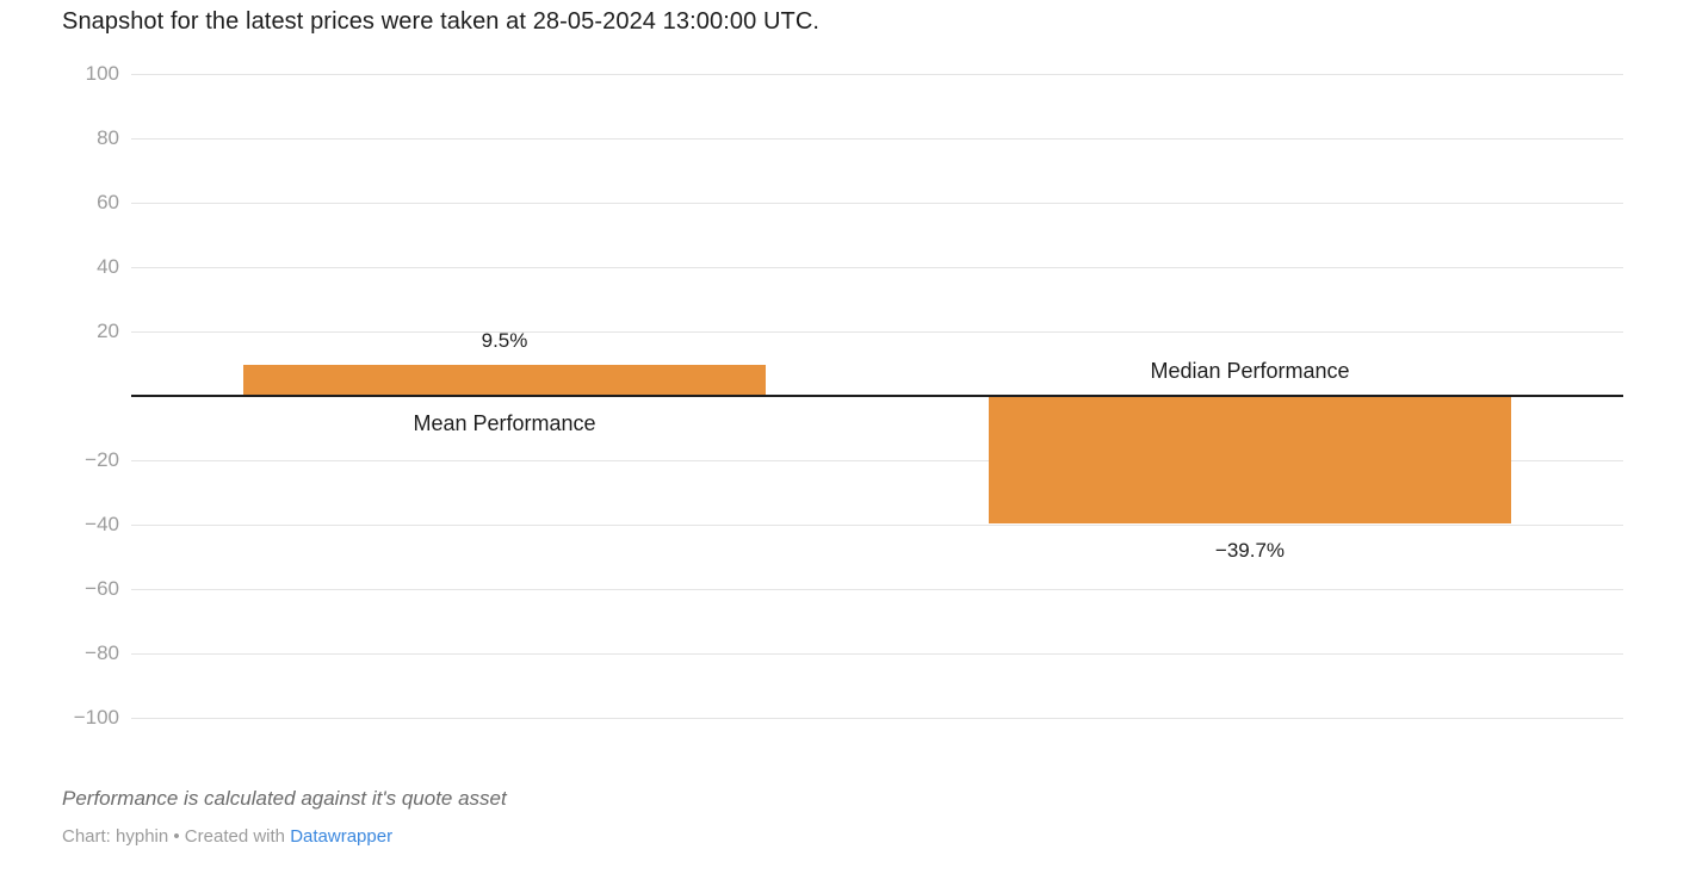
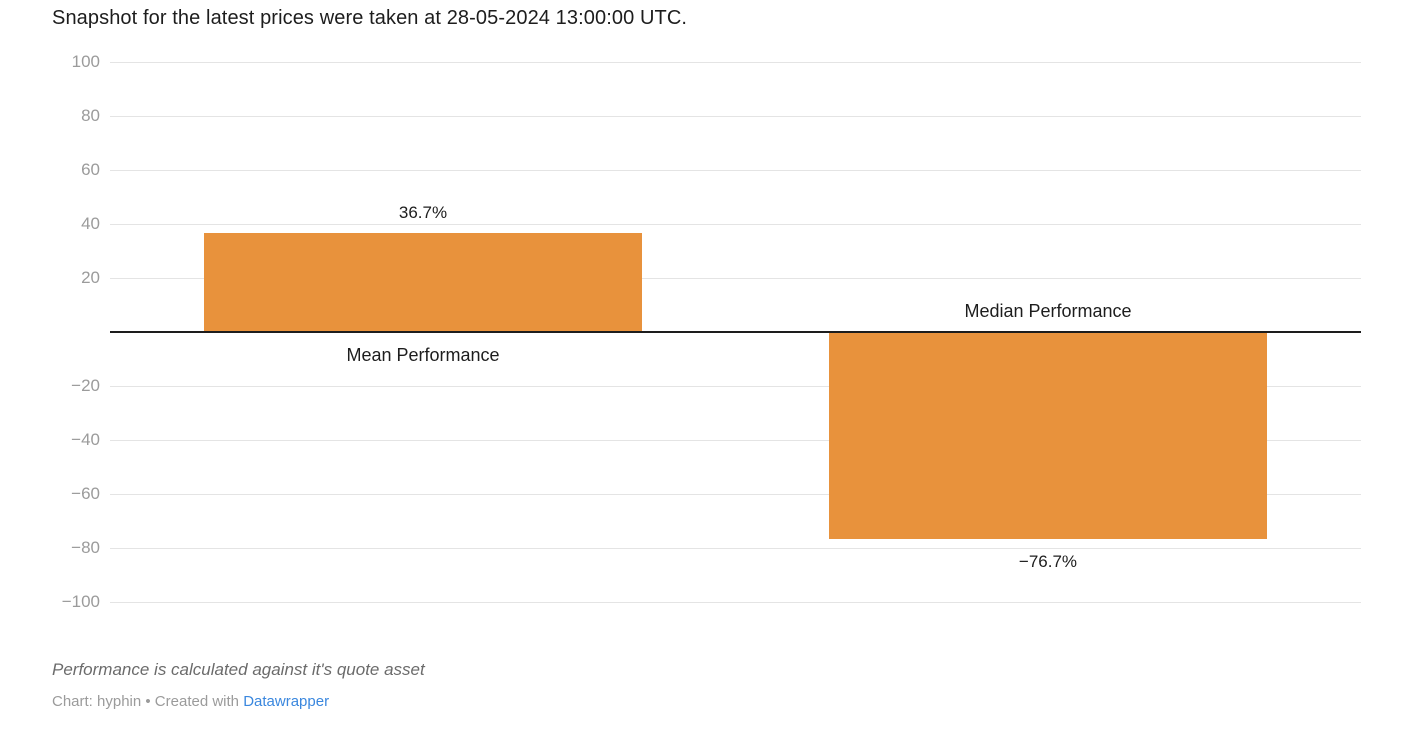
Mean Performance: 9.5% -> 36.7%
Median Performance: −39.7% -> −76.7%
